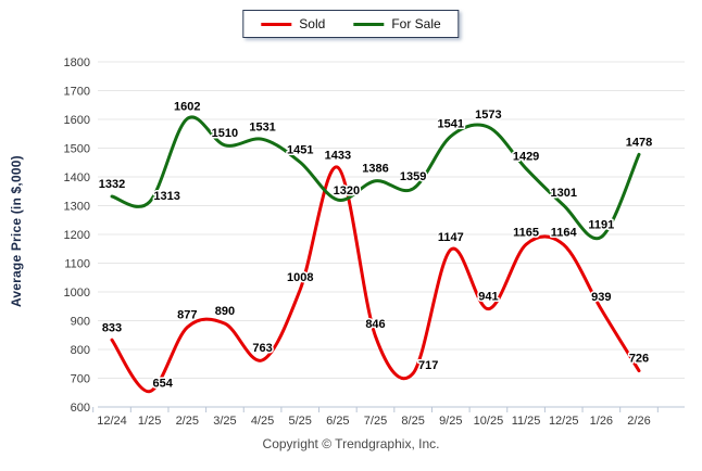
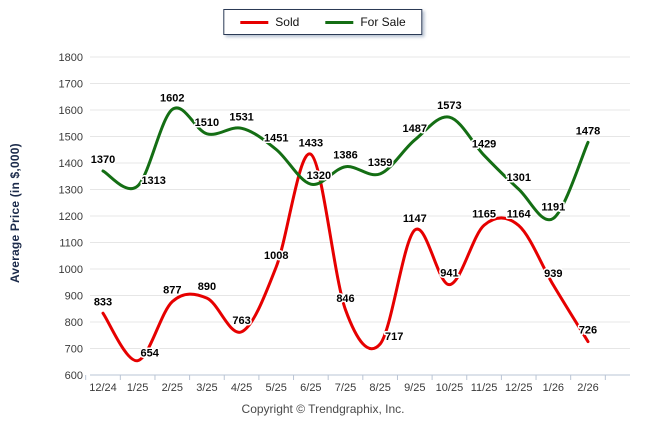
For Sale/12/24: 1332 -> 1370
For Sale/9/25: 1541 -> 1487
